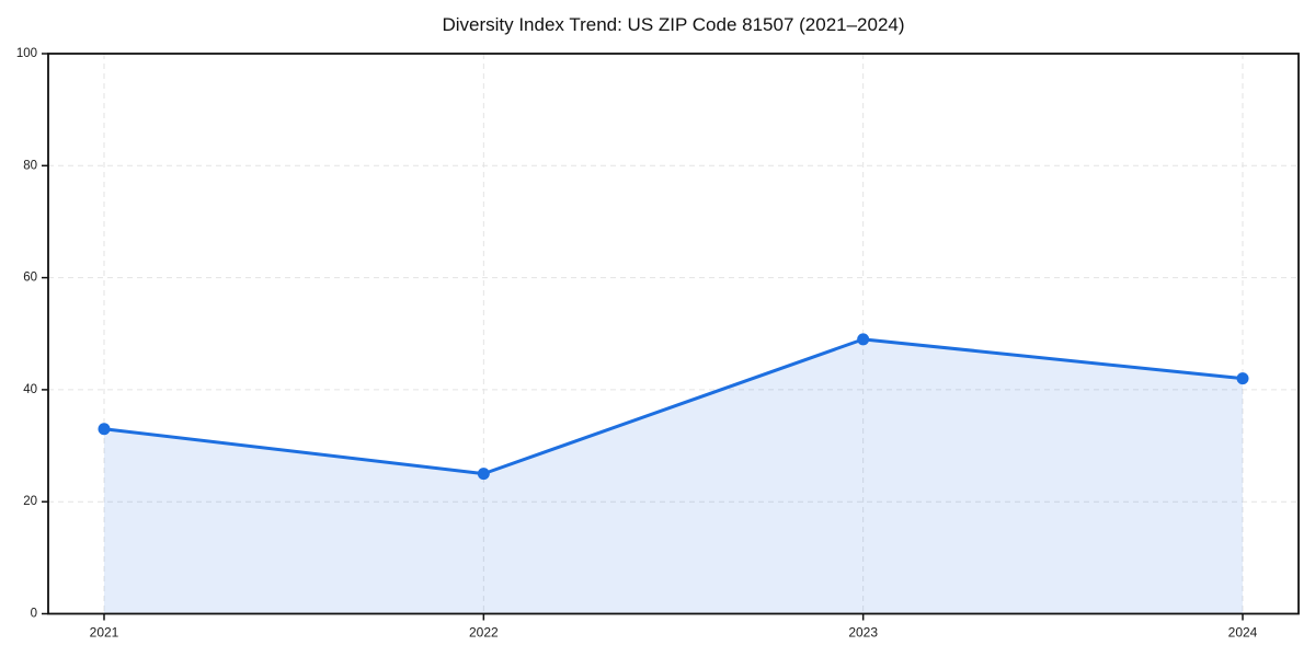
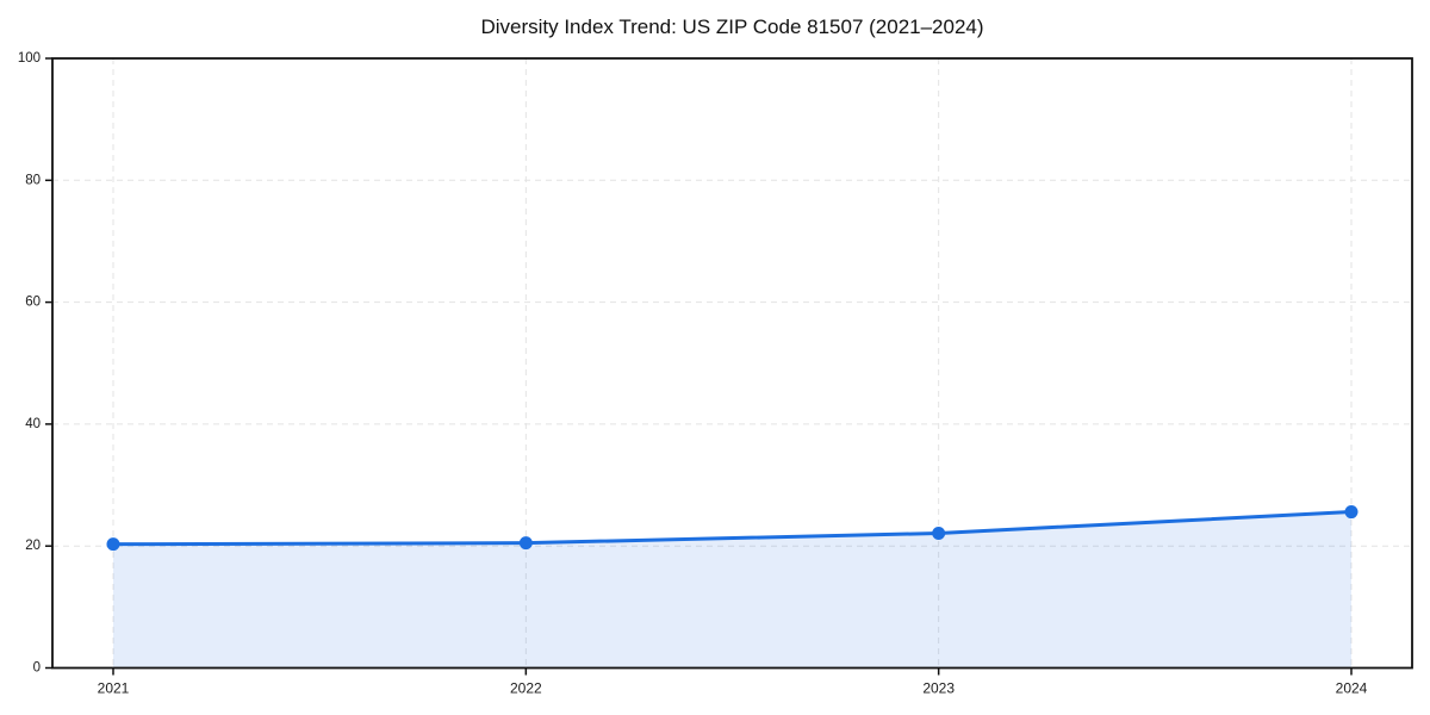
2021: 33 -> 20
2022: 25 -> 20
2023: 49 -> 22
2024: 42 -> 26
